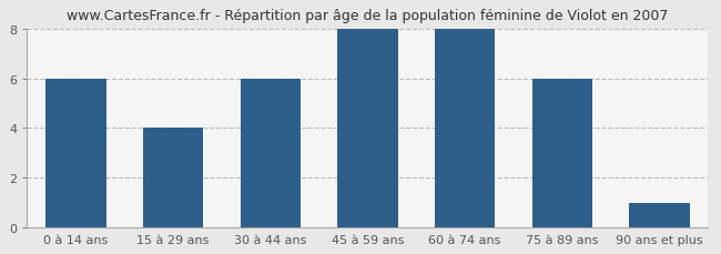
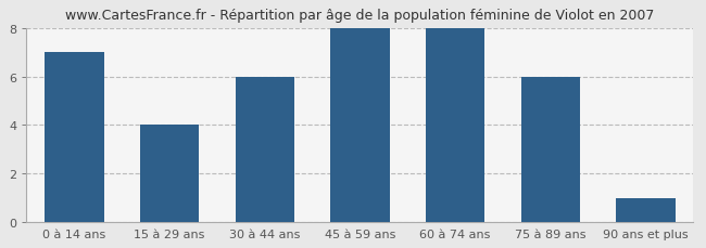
0 à 14 ans: 6 -> 7
